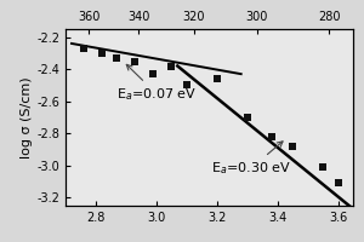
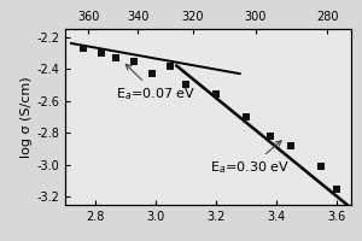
3.2: -2.46 -> -2.56
3.6: -3.11 -> -3.15
